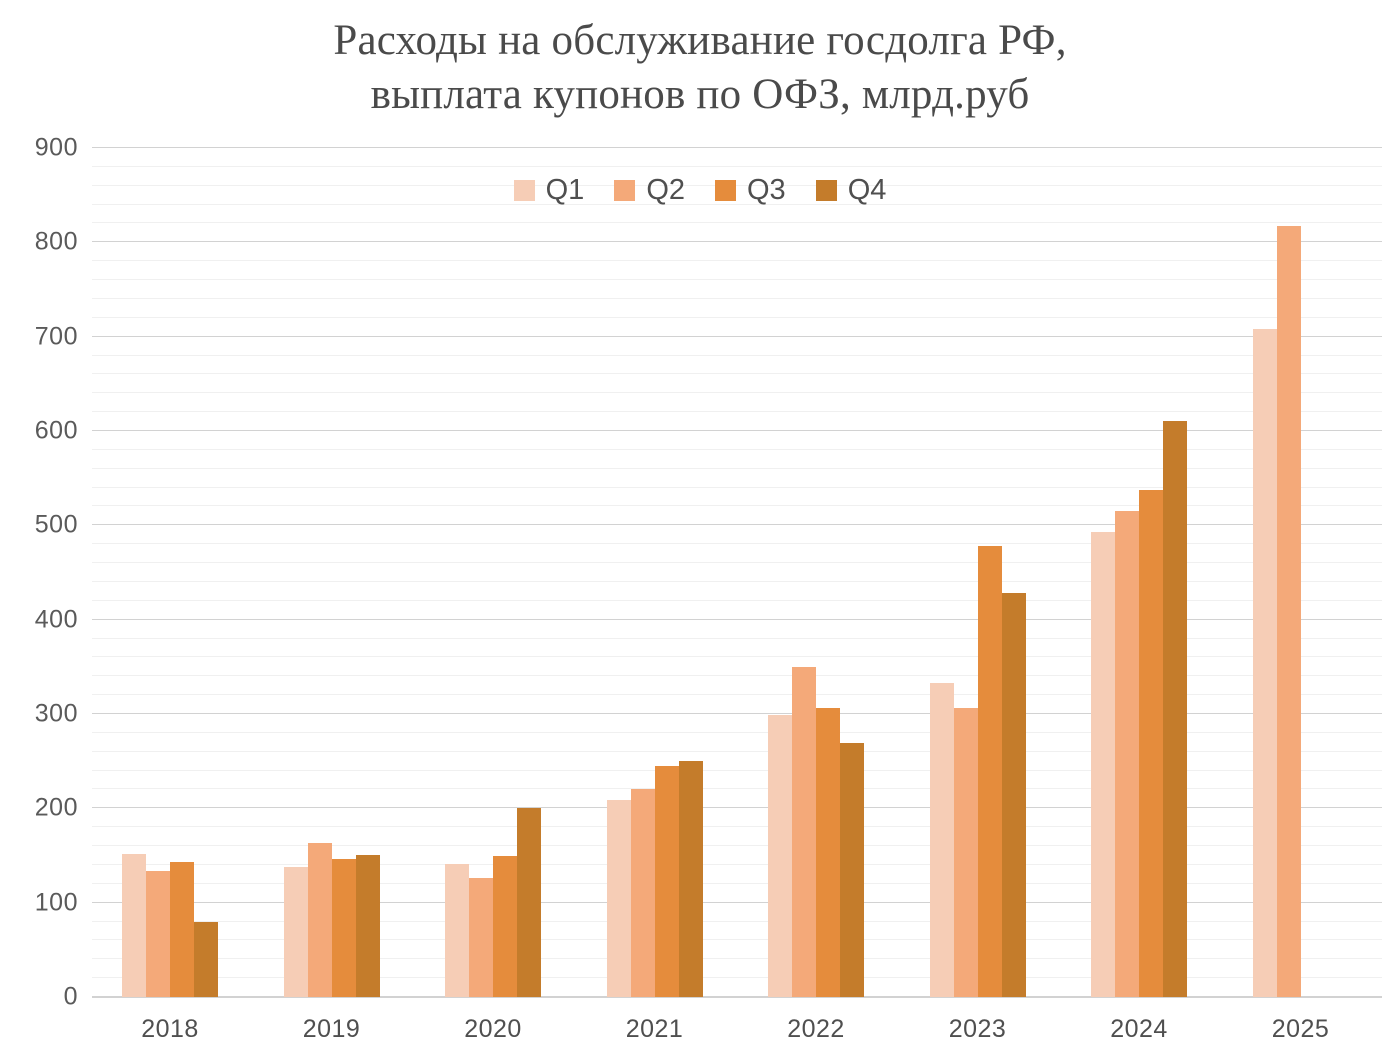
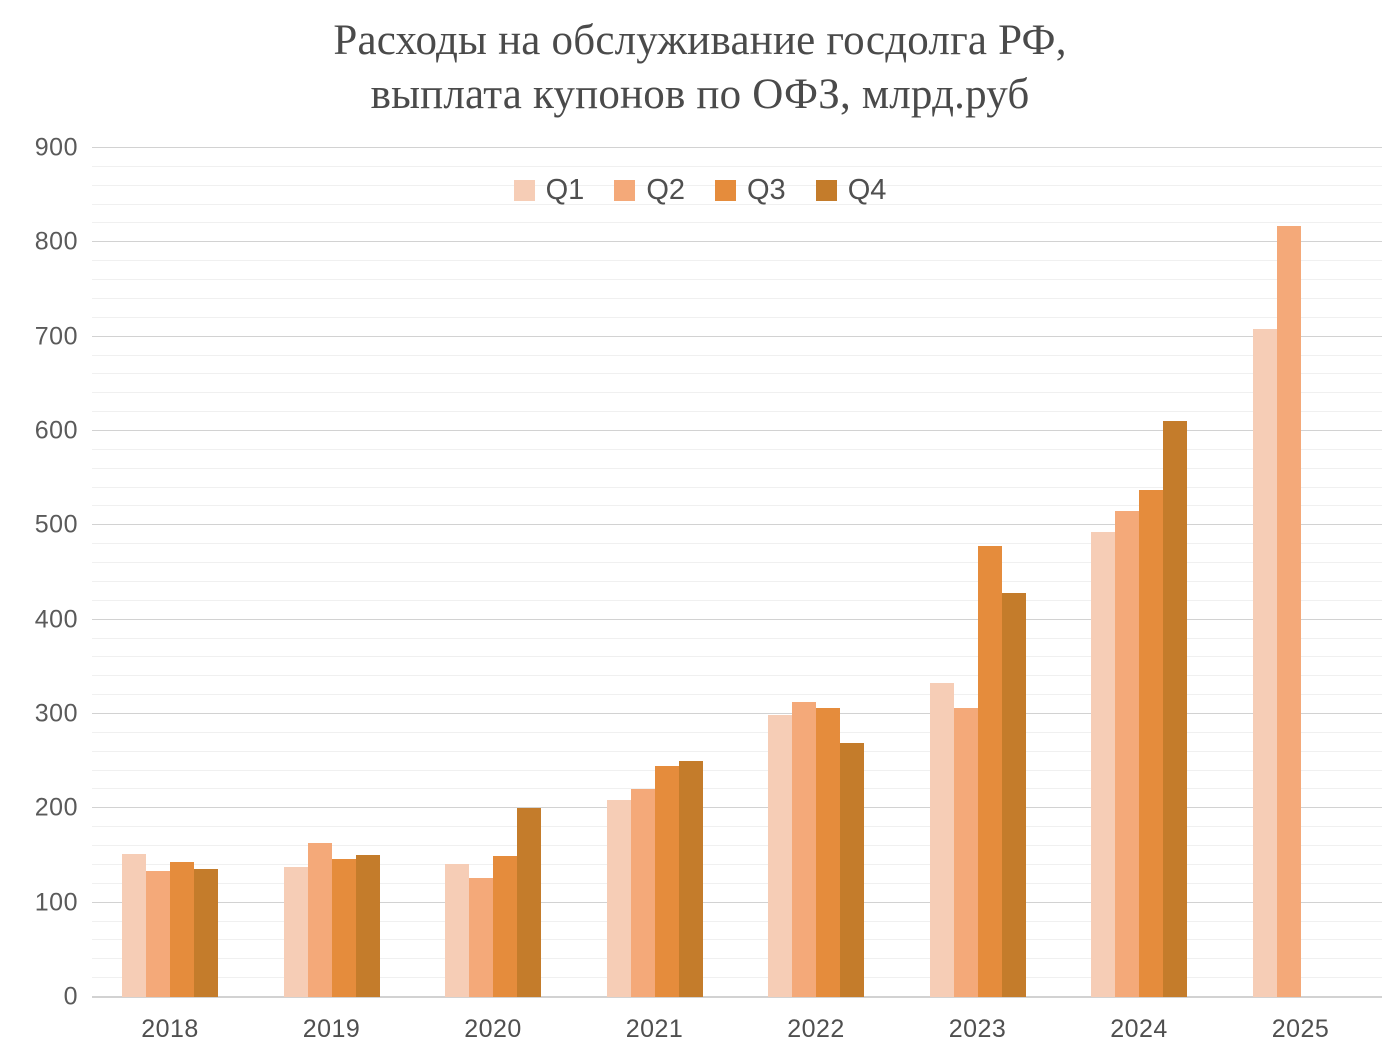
Q4/2018: 80 -> 140
Q2/2022: 350 -> 310
